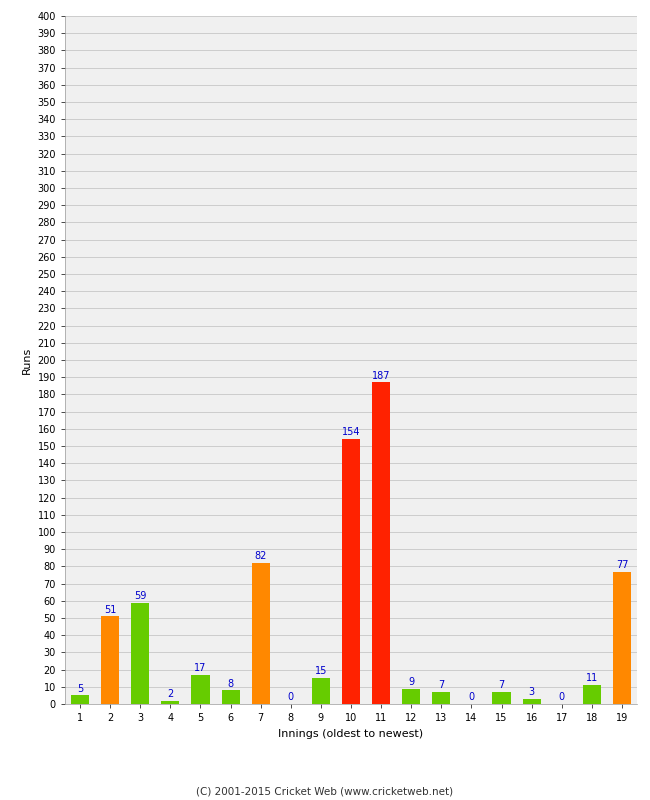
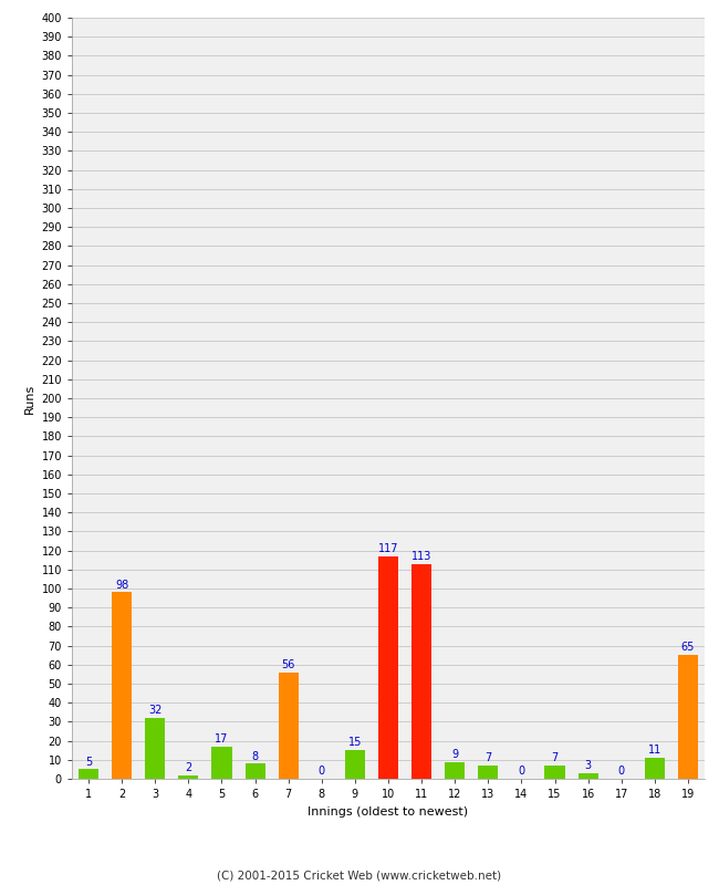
2: 51 -> 98
3: 59 -> 32
7: 82 -> 56
10: 154 -> 117
11: 187 -> 113
19: 77 -> 65
